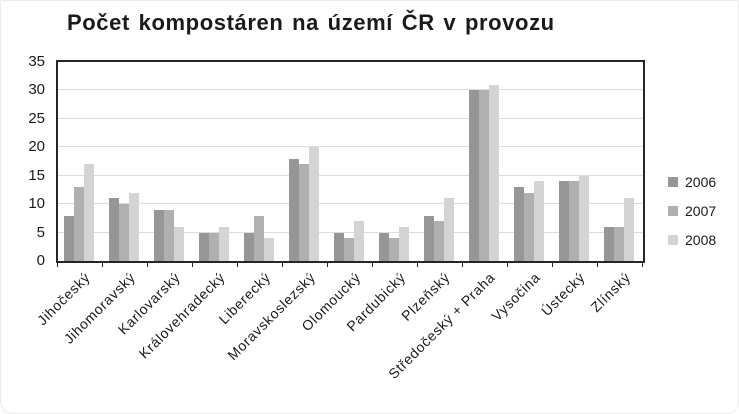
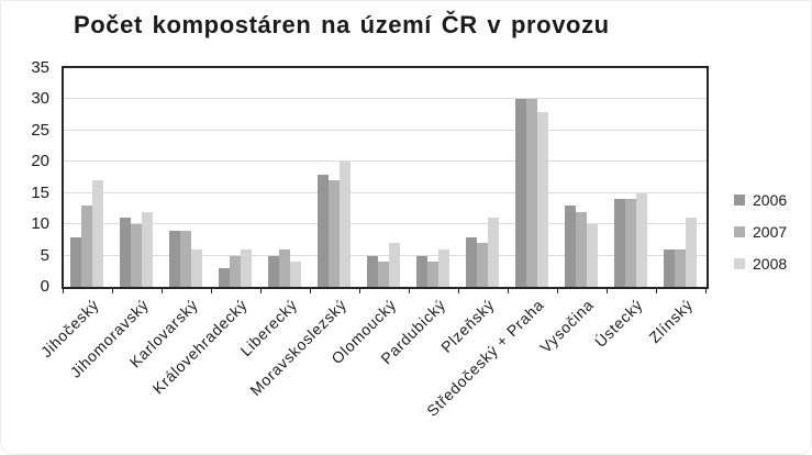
2006/Královehradecký: 5 -> 3
2007/Liberecký: 8 -> 6
2008/Středočeský + Praha: 31 -> 28
2008/Vysočina: 14 -> 10
